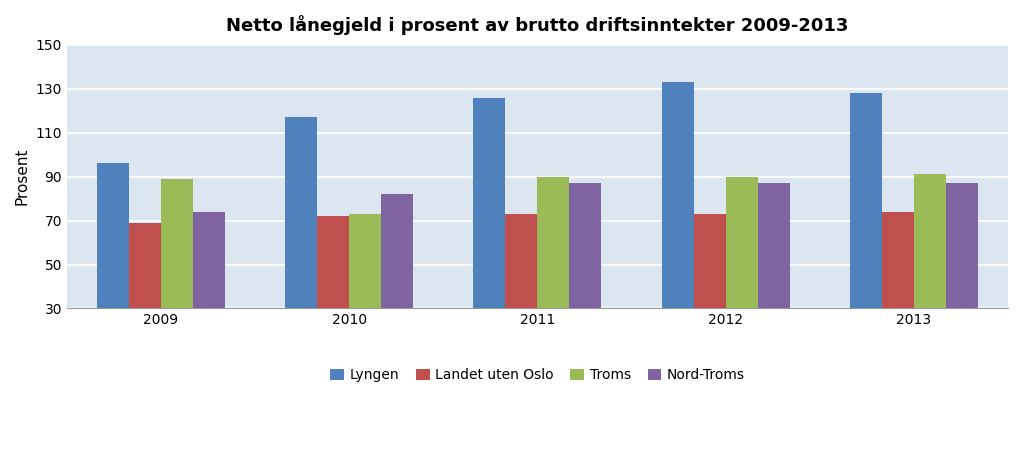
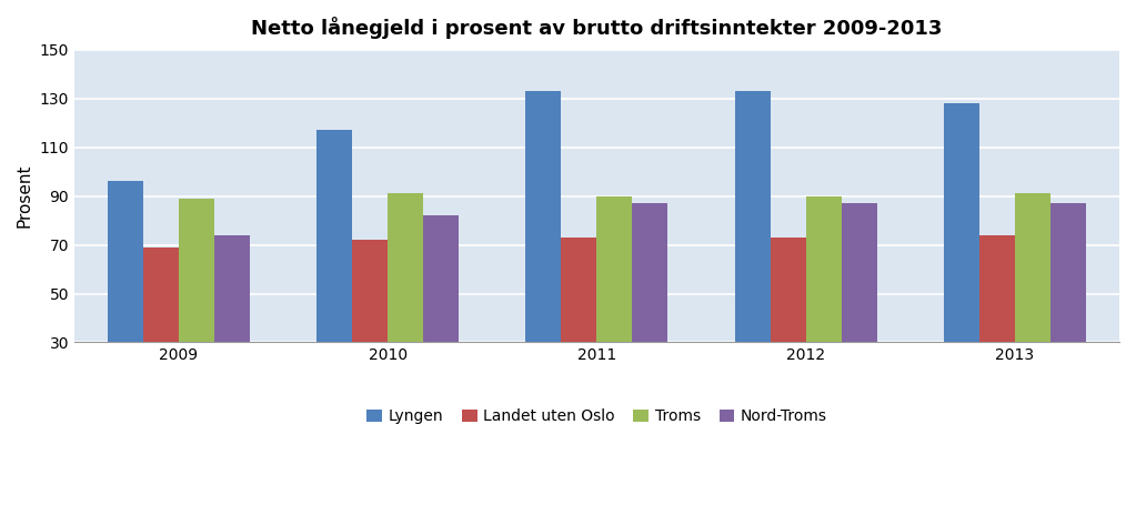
Troms/2010: 73 -> 91
Lyngen/2011: 126 -> 133
